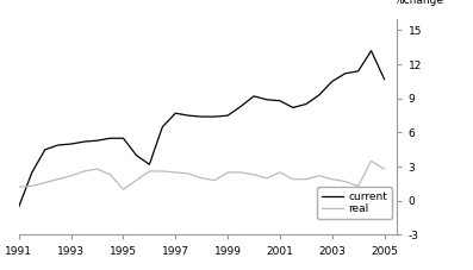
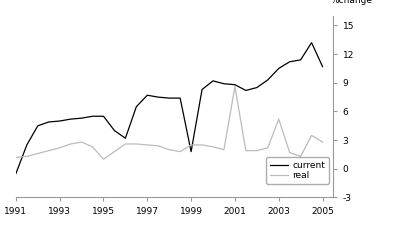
current/1999: 7.5 -> 1.8
real/2001: 2.5 -> 8.6
real/2003: 1.9 -> 5.2
